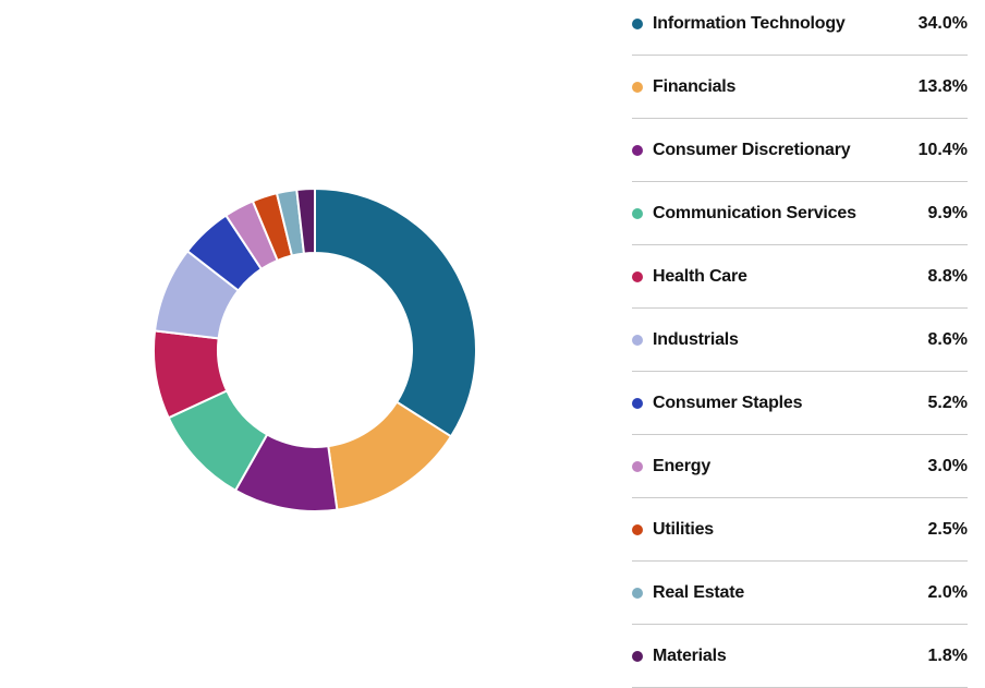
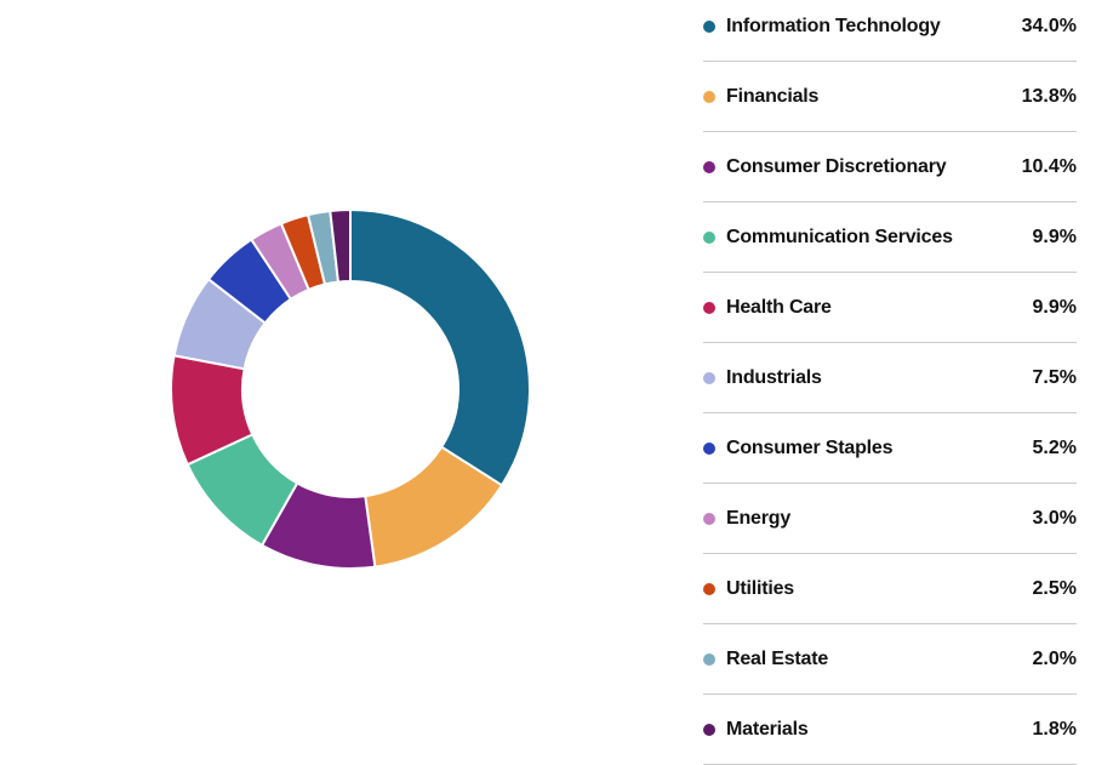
Health Care: 8.8% -> 9.9%
Industrials: 8.6% -> 7.5%
